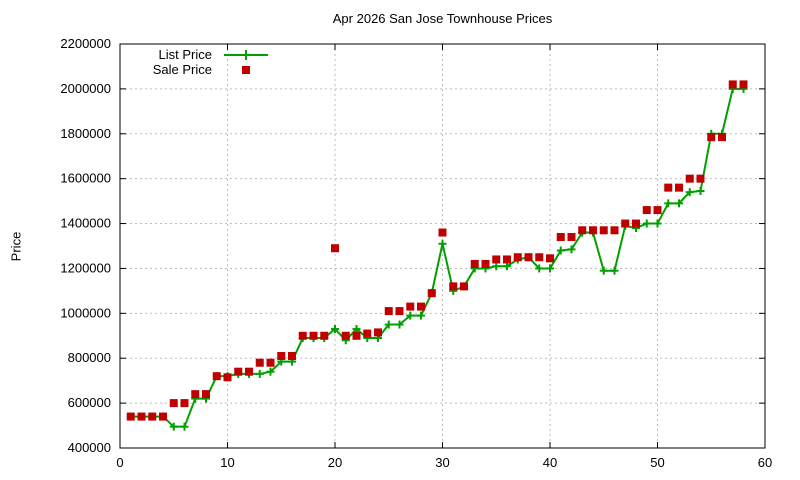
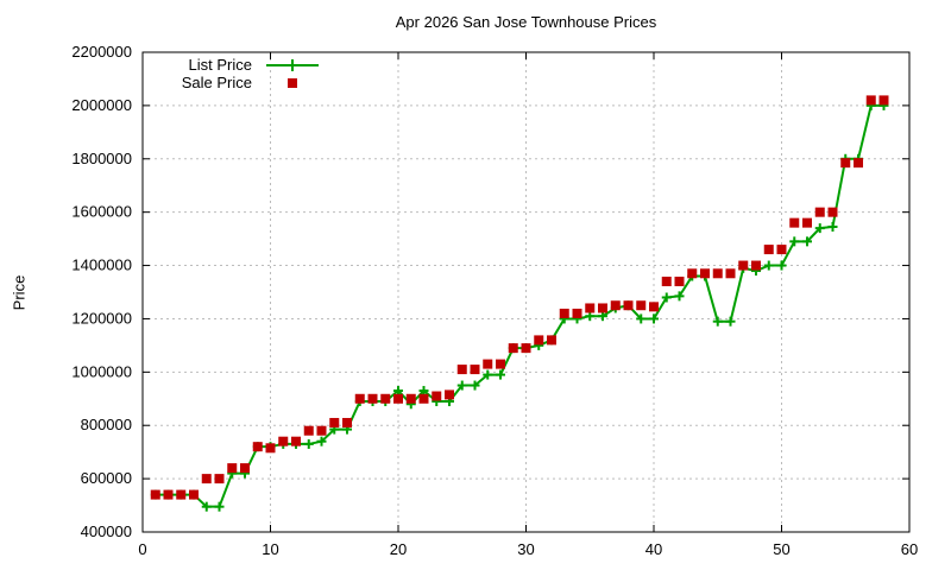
Sale Price/20: 1290000 -> 900000
List Price/30: 1310000 -> 1090000
Sale Price/30: 1360000 -> 1090000
